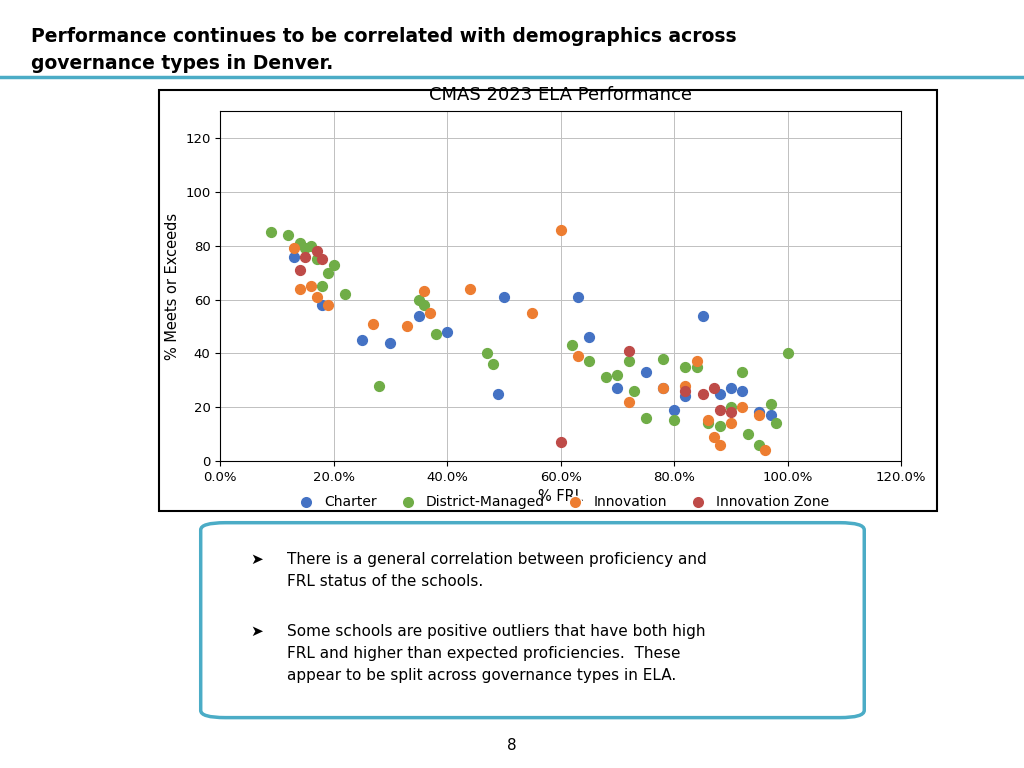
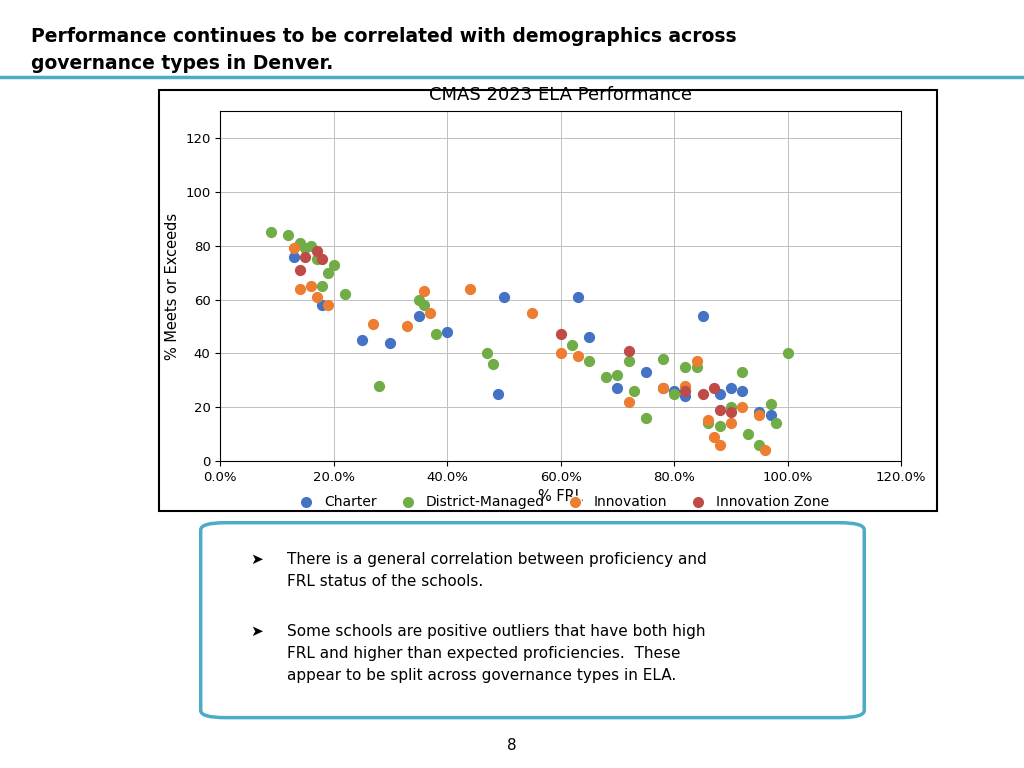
Innovation/60.0%: 86 -> 40
Innovation Zone/60.0%: 7 -> 47
Charter/80.0%: 19 -> 26
District-Managed/80.0%: 15 -> 25
